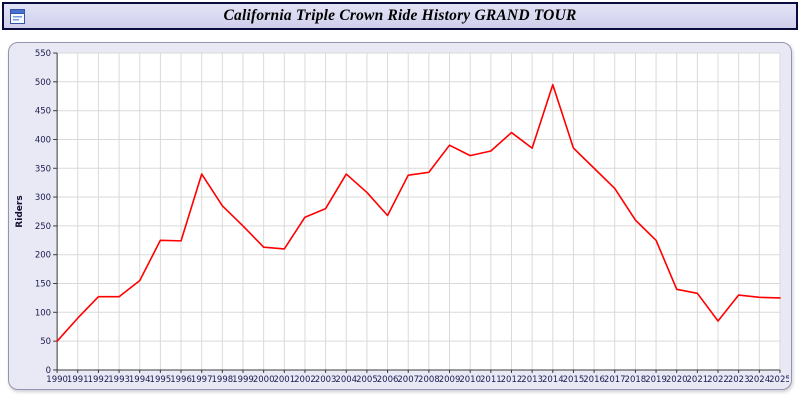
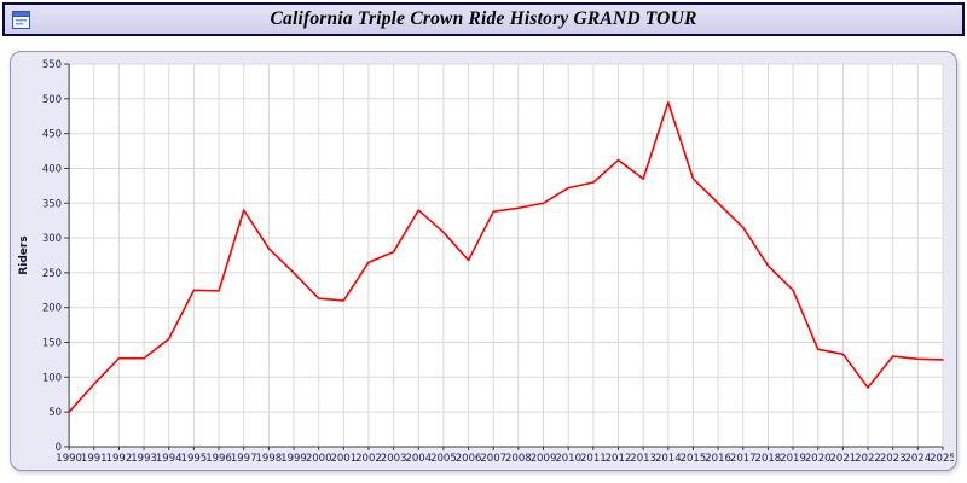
2009: 390 -> 350
